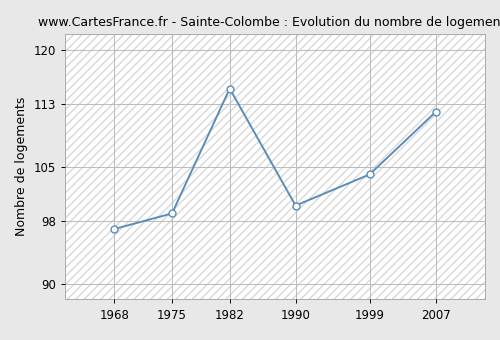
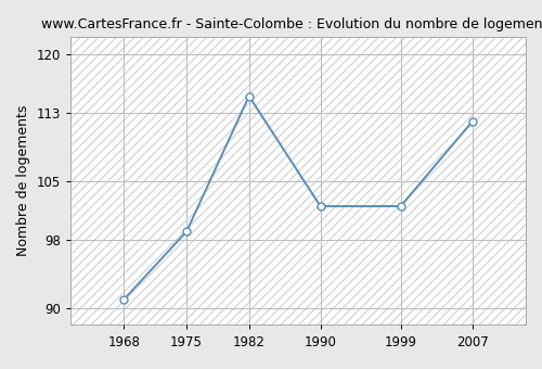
1968: 97 -> 91
1990: 100 -> 102
1999: 104 -> 102
